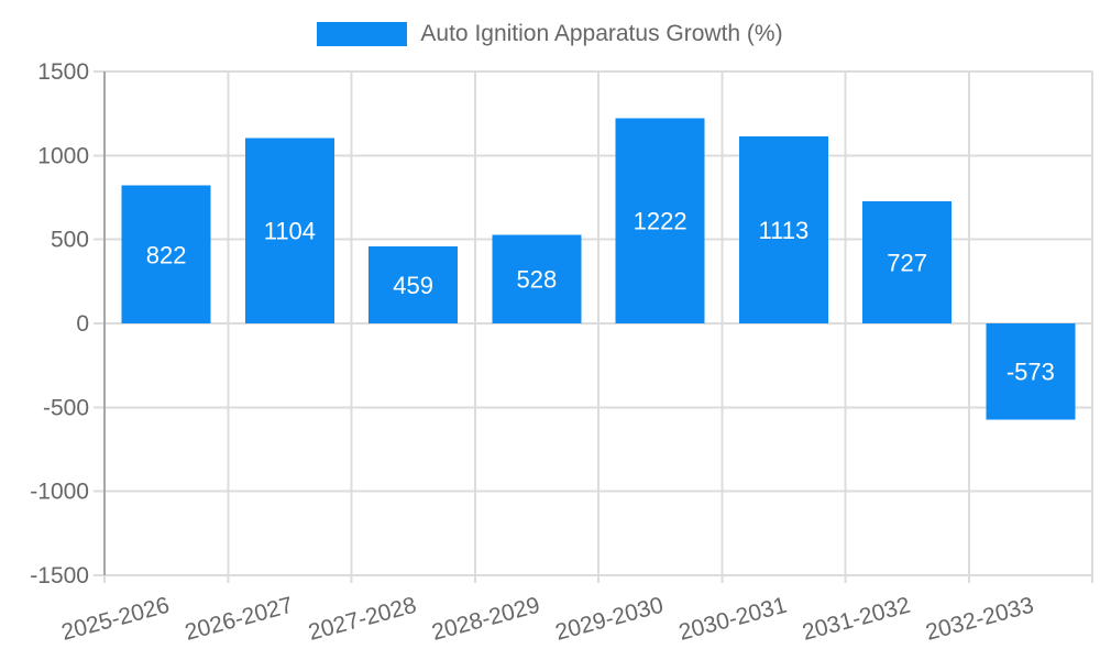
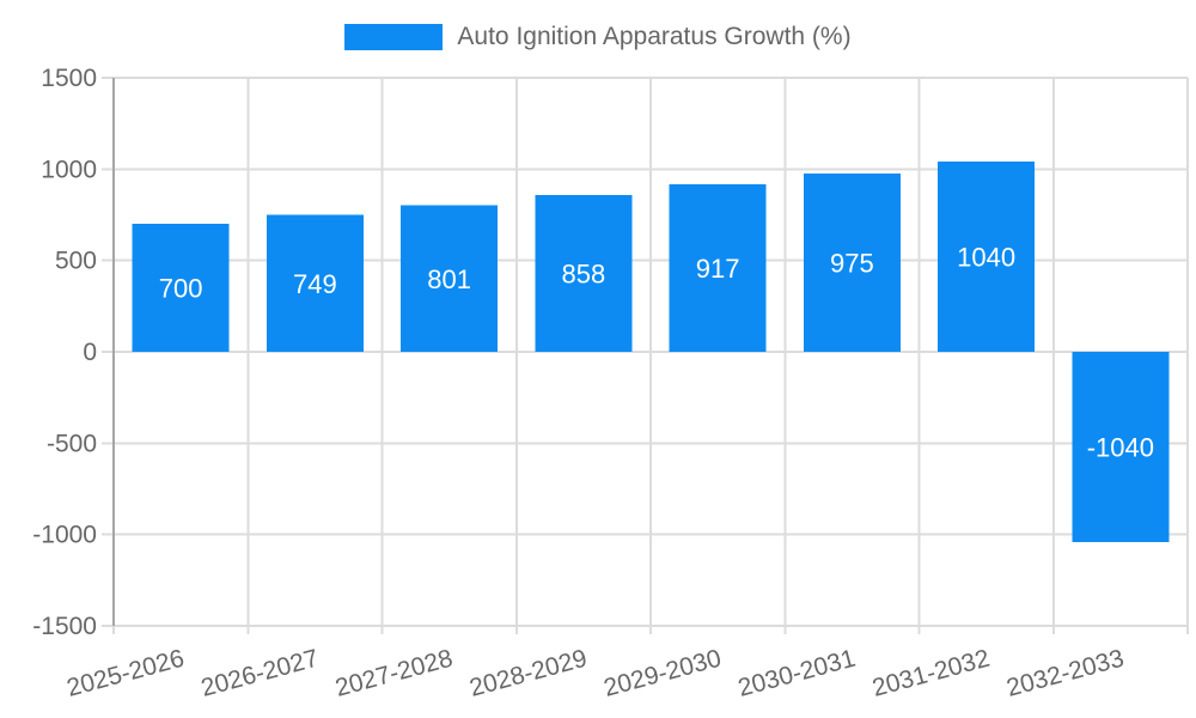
2025-2026: 822 -> 700
2026-2027: 1104 -> 749
2027-2028: 459 -> 801
2028-2029: 528 -> 858
2029-2030: 1222 -> 917
2030-2031: 1113 -> 975
2031-2032: 727 -> 1040
2032-2033: -573 -> -1040
